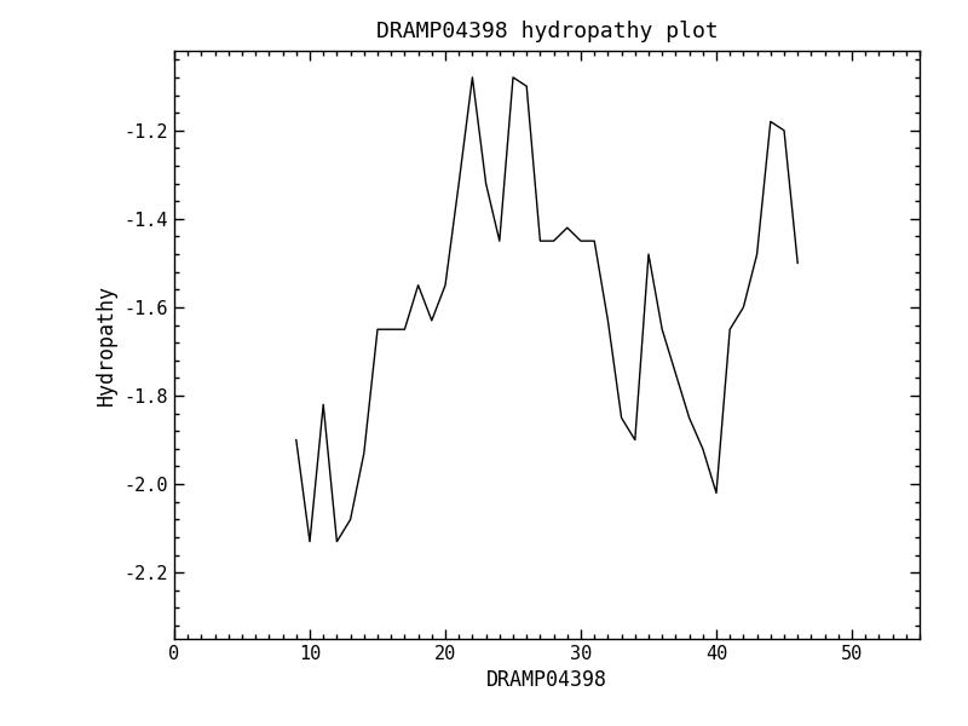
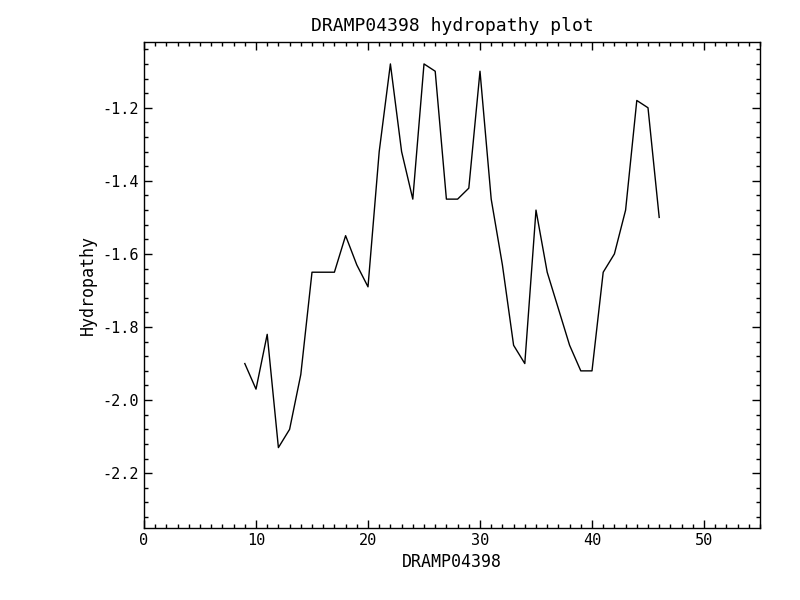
10: -2.13 -> -1.97
20: -1.55 -> -1.69
30: -1.45 -> -1.10
40: -2.02 -> -1.92
